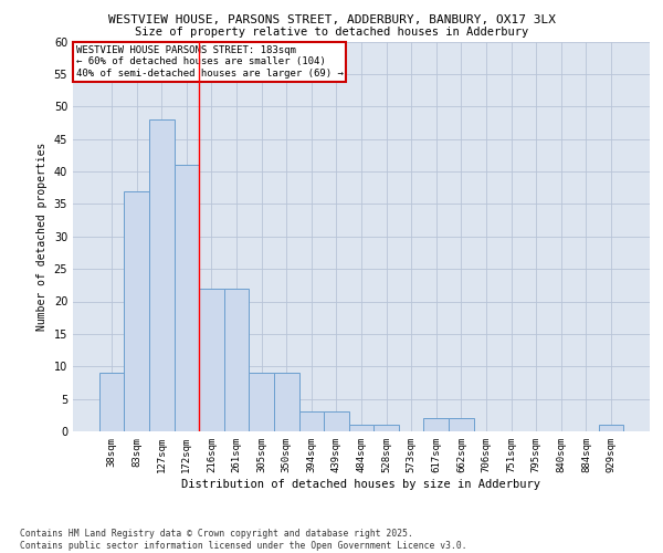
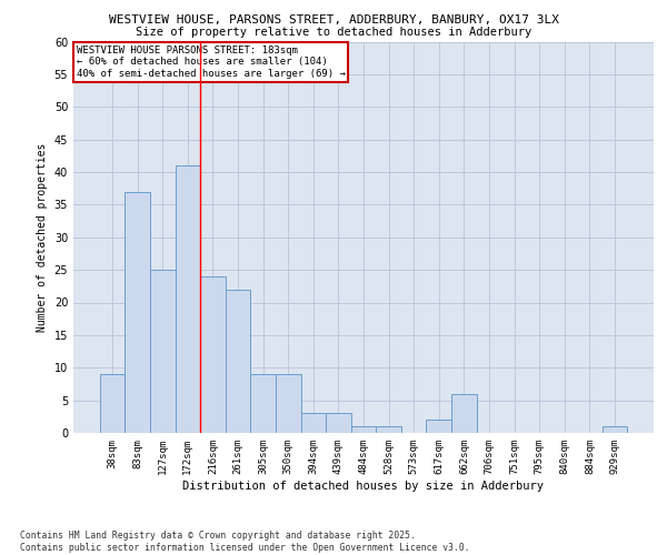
127sqm: 48 -> 25
216sqm: 22 -> 24
662sqm: 2 -> 6
